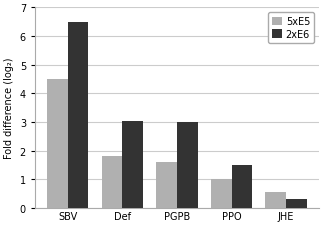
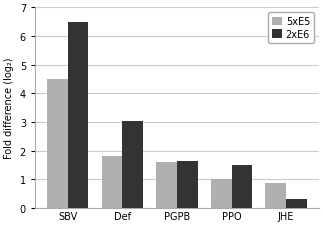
2xE6/PGPB: 3.00 -> 1.65
5xE5/JHE: 0.55 -> 0.88
